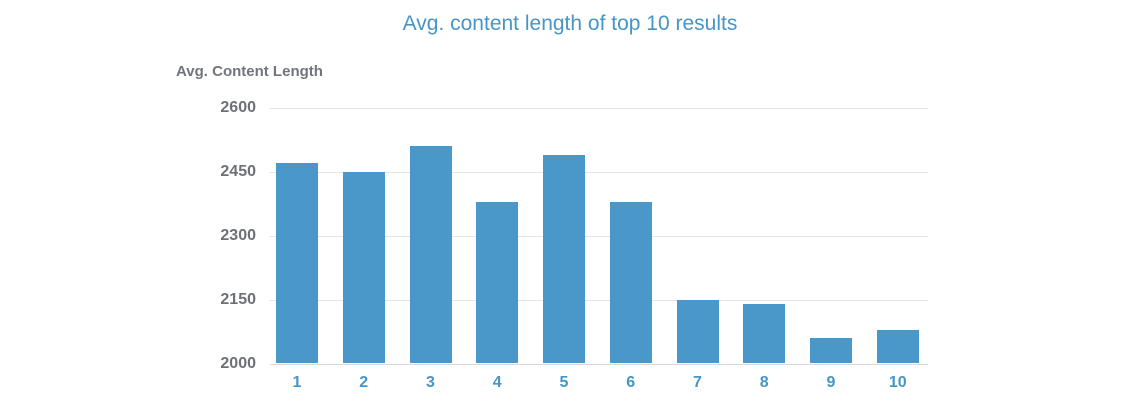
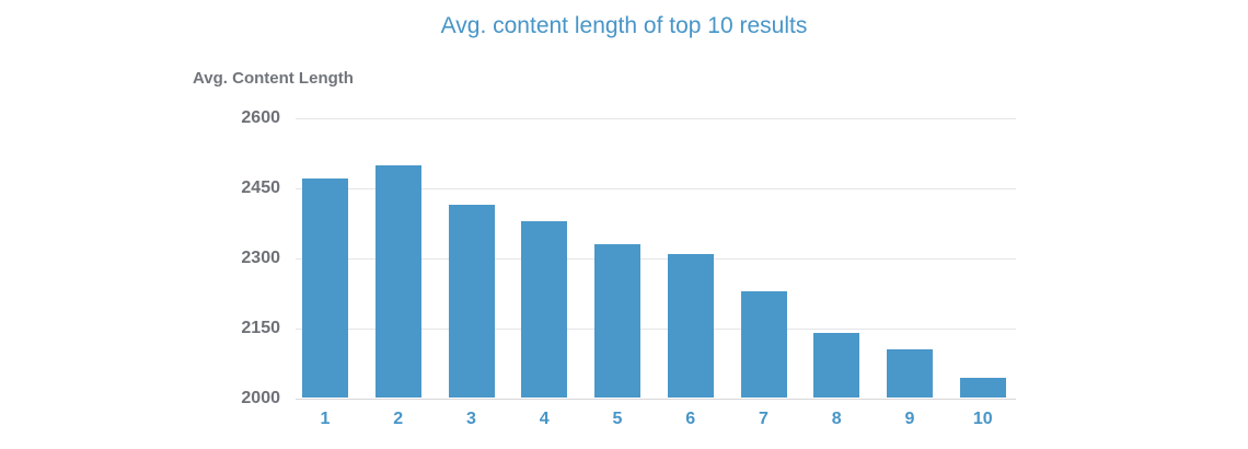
2: 2450 -> 2500
3: 2510 -> 2420
5: 2490 -> 2330
6: 2380 -> 2310
7: 2150 -> 2230
9: 2060 -> 2100
10: 2080 -> 2040
